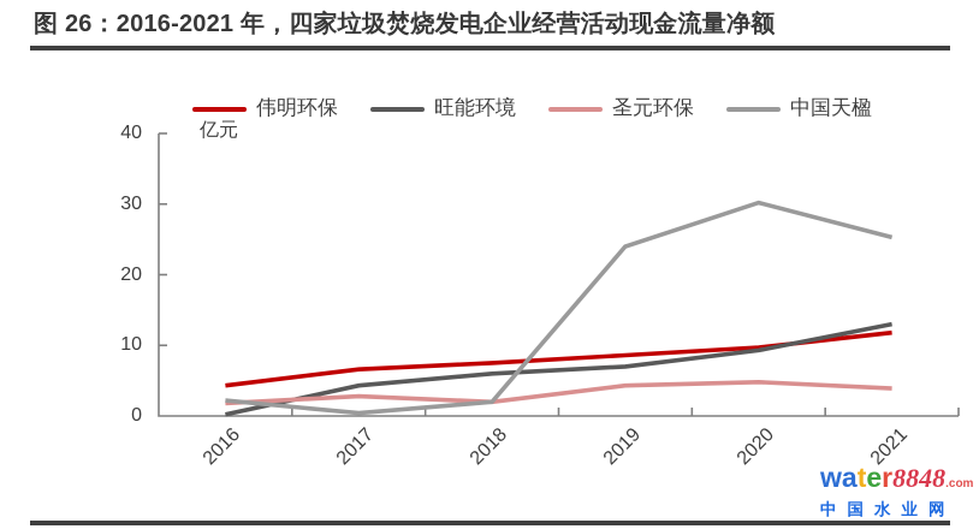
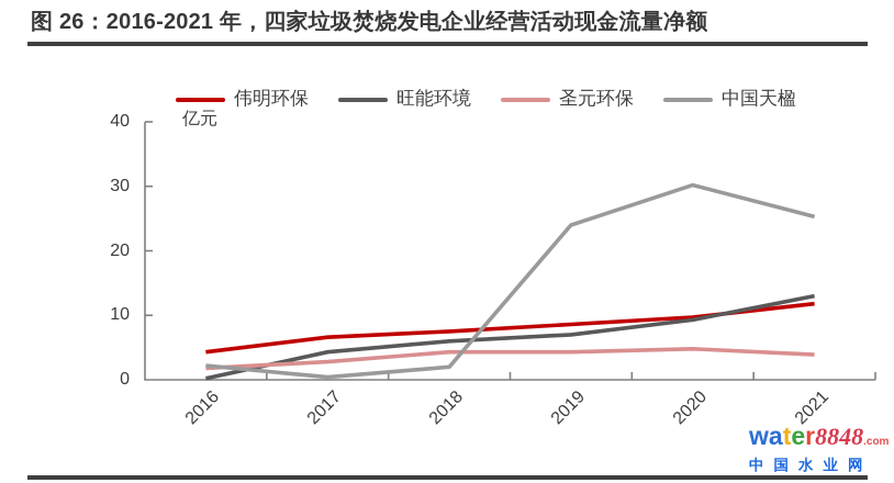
圣元环保/2018: 2 -> 4
